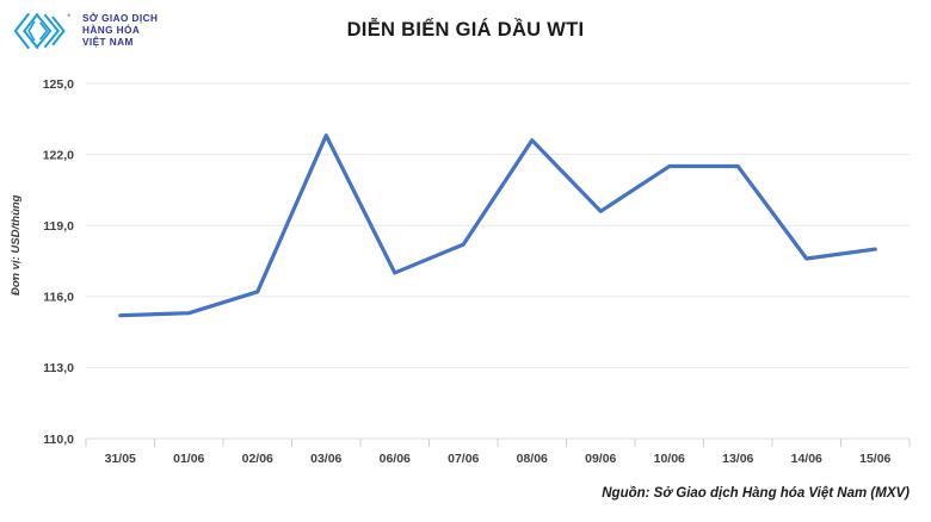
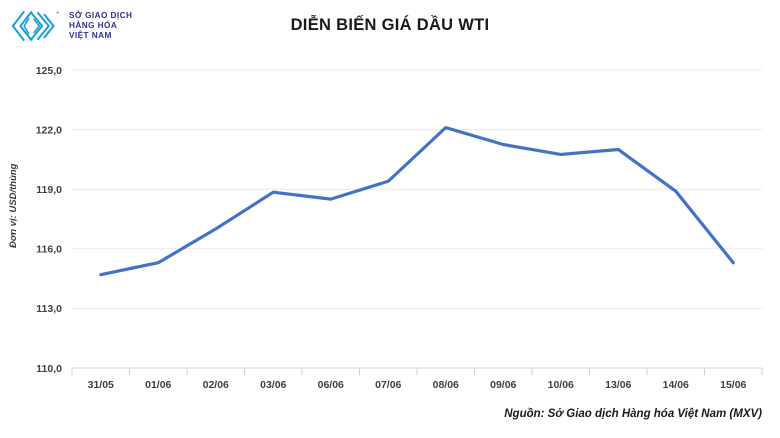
31/05: 115,2 -> 114,7
02/06: 116,2 -> 117,0
03/06: 122,8 -> 118,8
06/06: 117,0 -> 118,5
07/06: 118,2 -> 119,4
08/06: 122,6 -> 122,1
09/06: 119,6 -> 121,2
10/06: 121,5 -> 120,8
13/06: 121,5 -> 121,0
14/06: 117,6 -> 118,9
15/06: 118,0 -> 115,3
